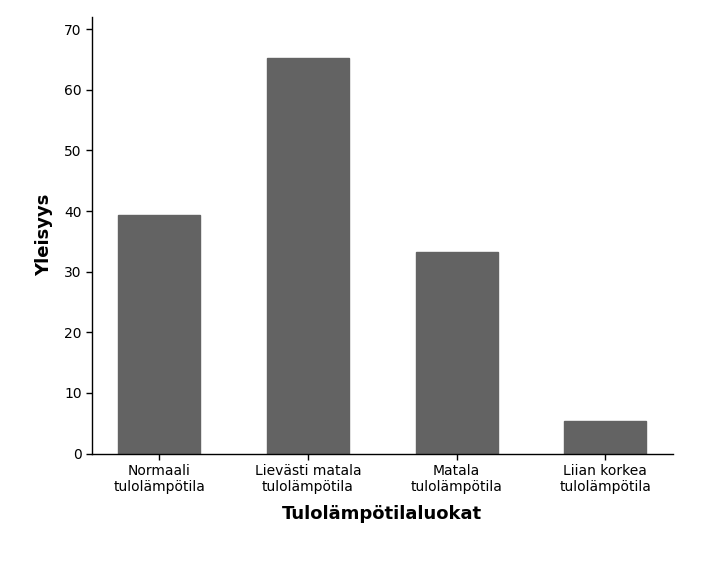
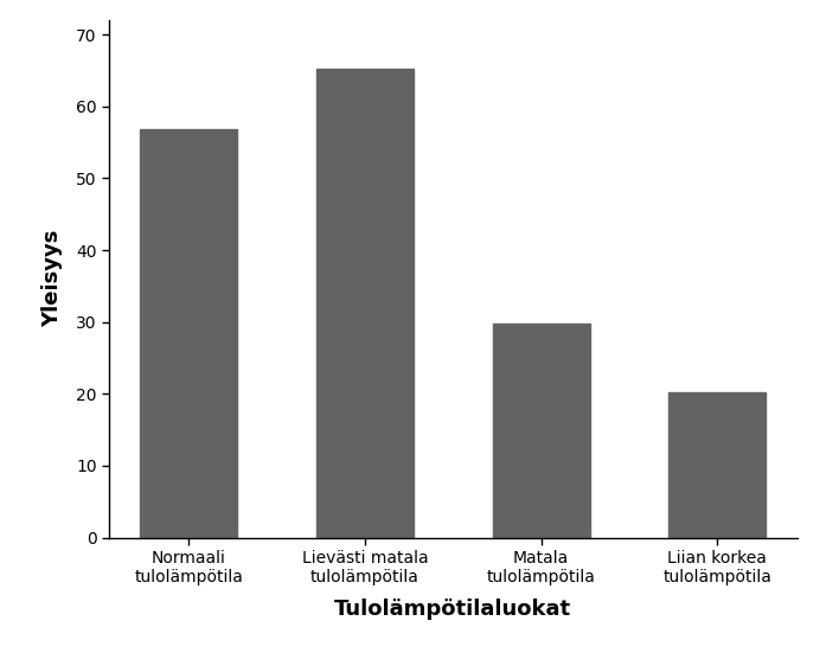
Normaali tulolämpötila: 39.3 -> 56.8
Matala tulolämpötila: 33.3 -> 29.8
Liian korkea tulolämpötila: 5.3 -> 20.2
